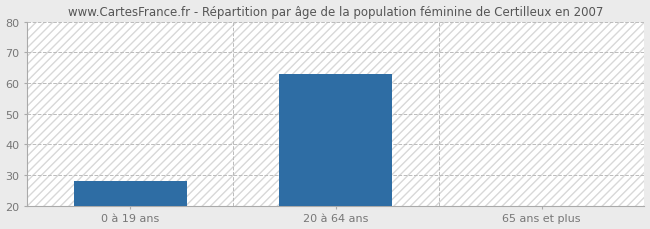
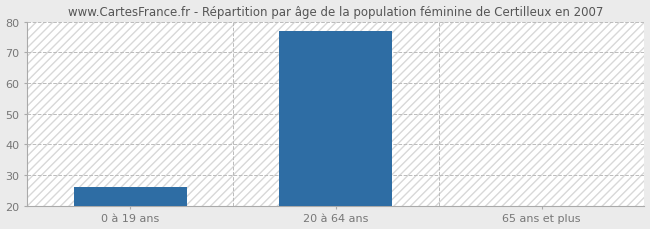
0 à 19 ans: 28 -> 26
20 à 64 ans: 63 -> 77
